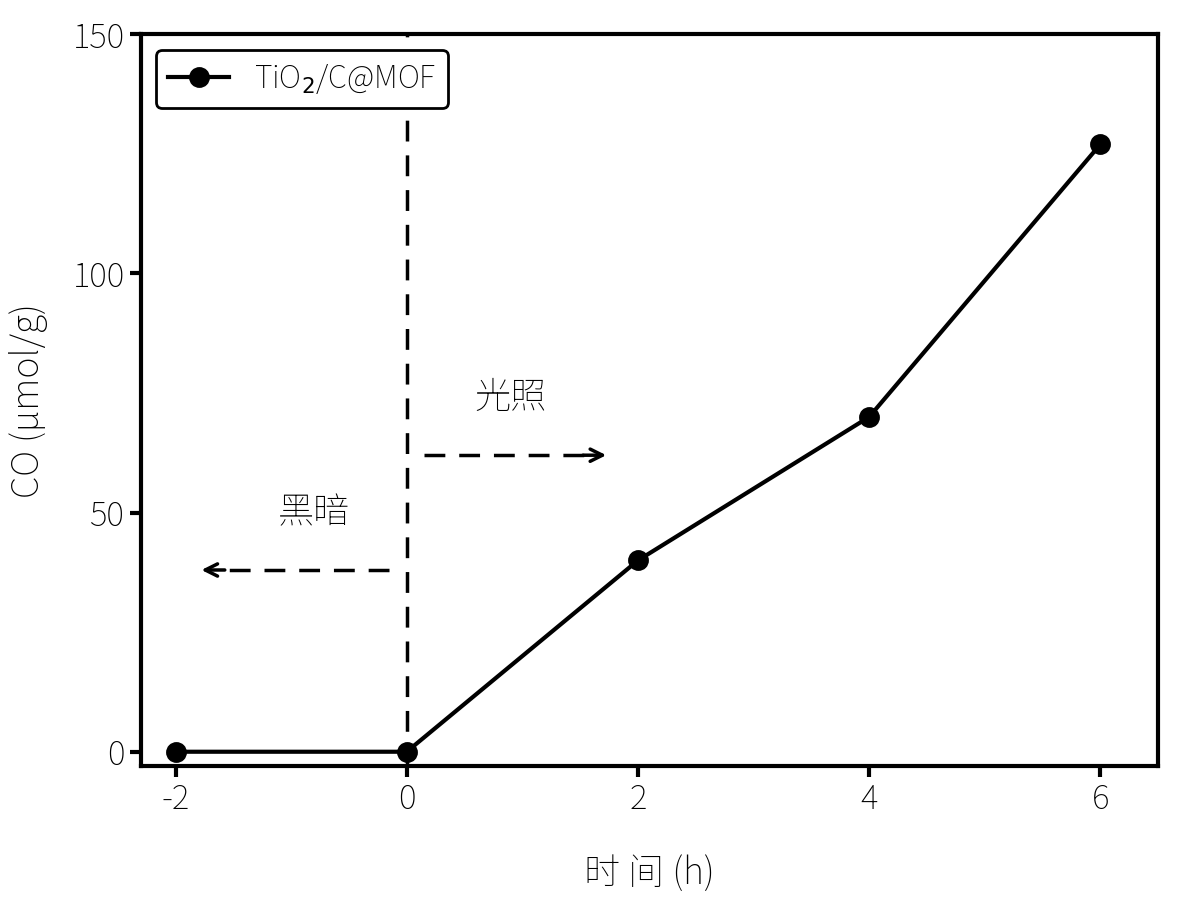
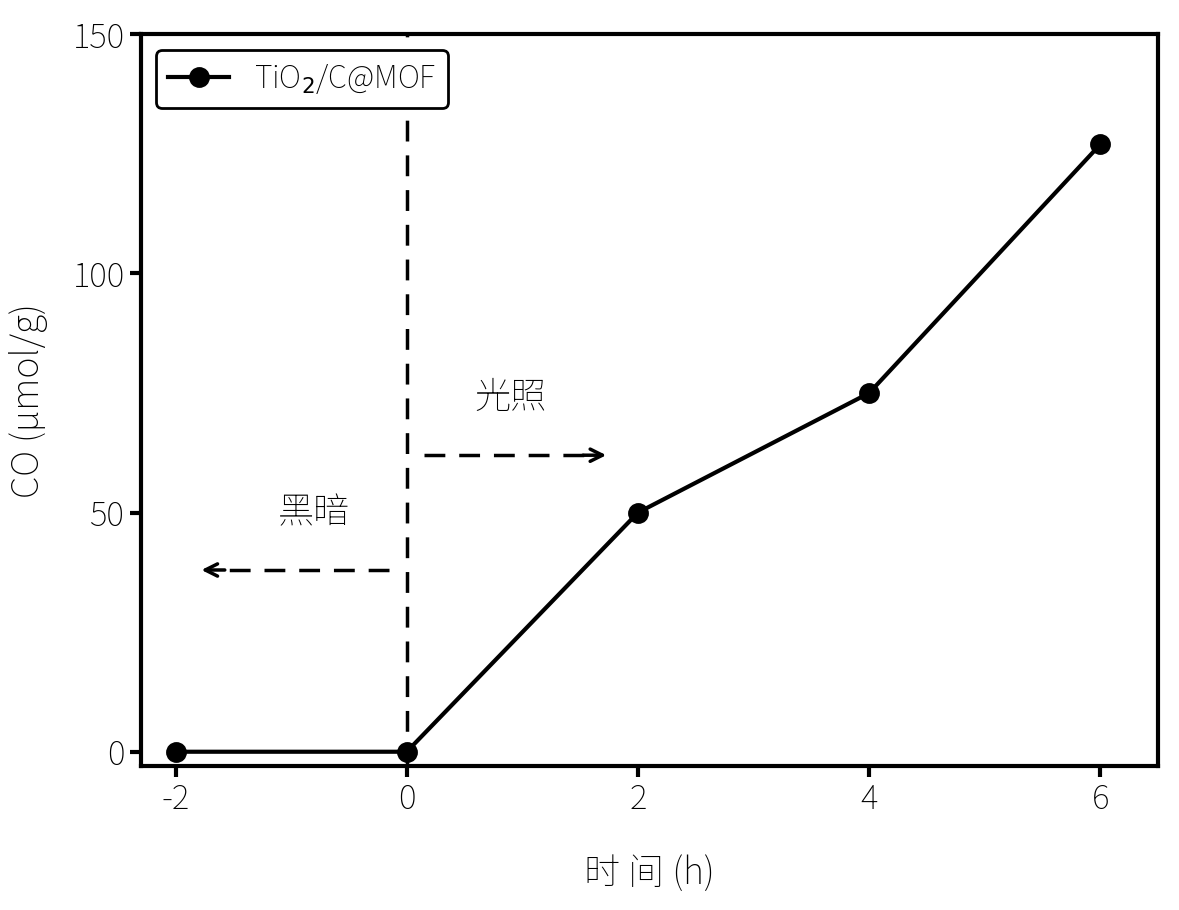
2: 40 -> 50
4: 70 -> 75
